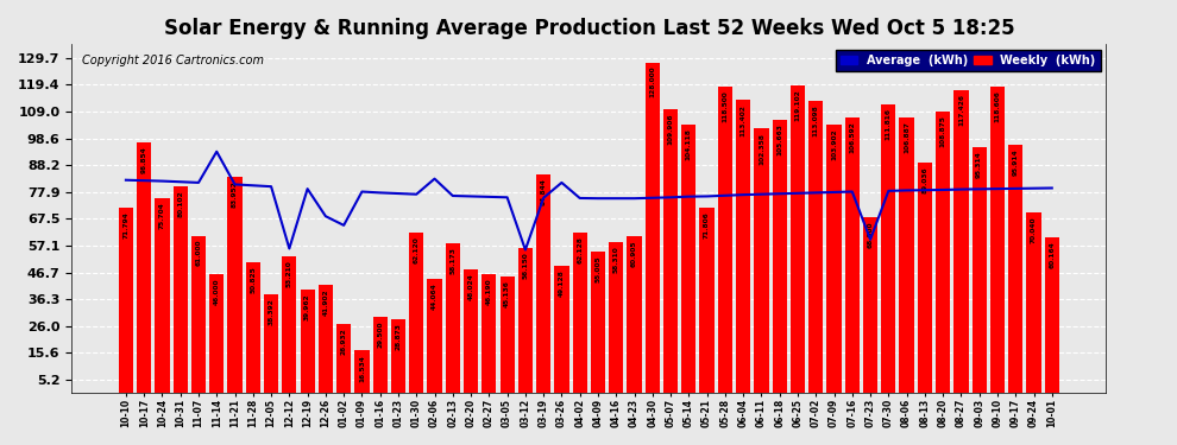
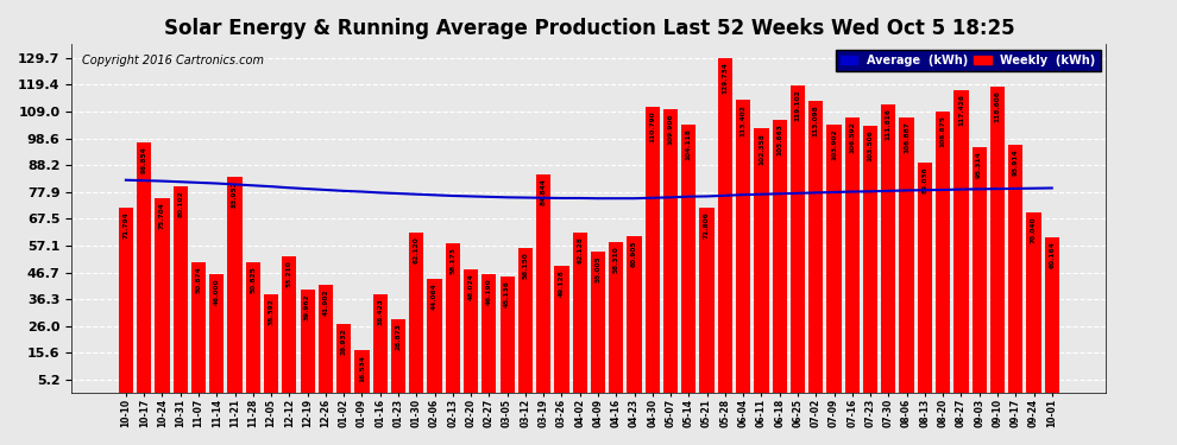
Weekly (kWh)/11-07: 61.0 -> 50.9
Average (kWh)/11-14: 93.5 -> 81.2
Average (kWh)/12-12: 56.0 -> 79.5
Average (kWh)/12-26: 68.5 -> 78.7
Average (kWh)/01-02: 65.0 -> 78.3
Weekly (kWh)/01-16: 29.5 -> 38.4
Average (kWh)/02-06: 83.0 -> 76.7
Average (kWh)/03-12: 55.5 -> 75.7
Average (kWh)/03-26: 81.5 -> 75.5
Weekly (kWh)/04-30: 128.0 -> 110.8
Weekly (kWh)/05-28: 118.5 -> 129.7
Weekly (kWh)/07-23: 68.0 -> 103.5
Average (kWh)/07-23: 59.5 -> 78.1
